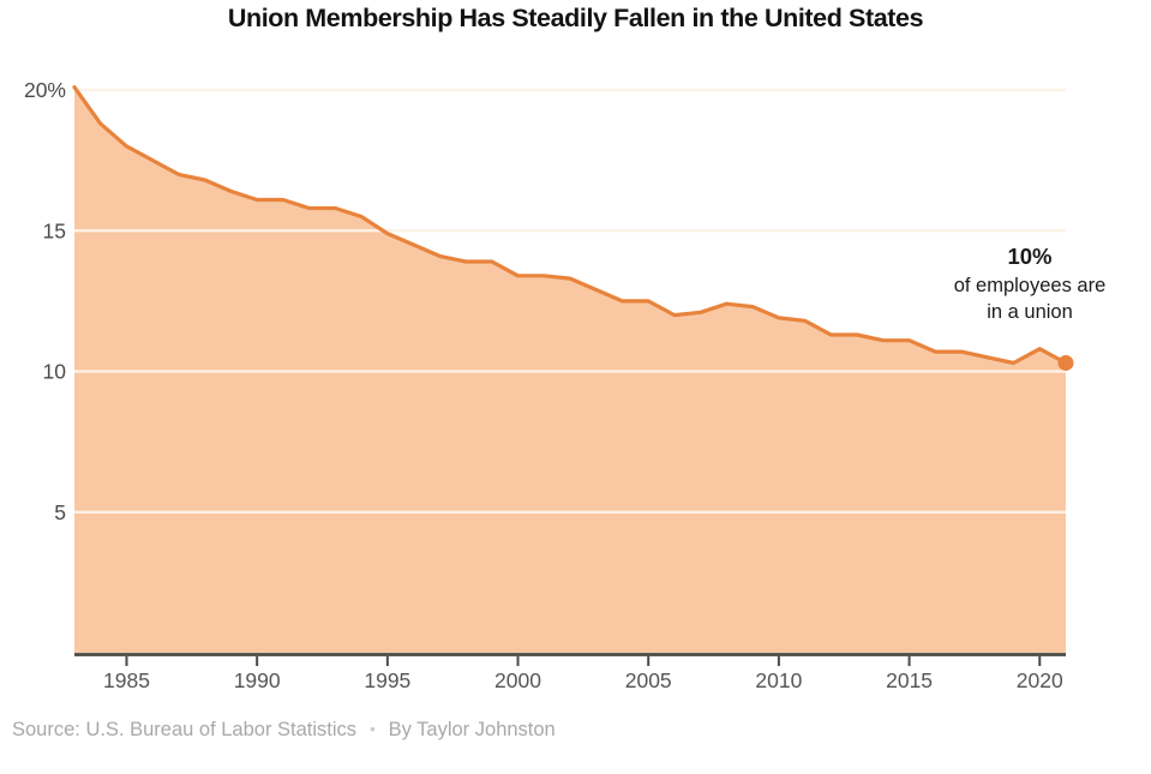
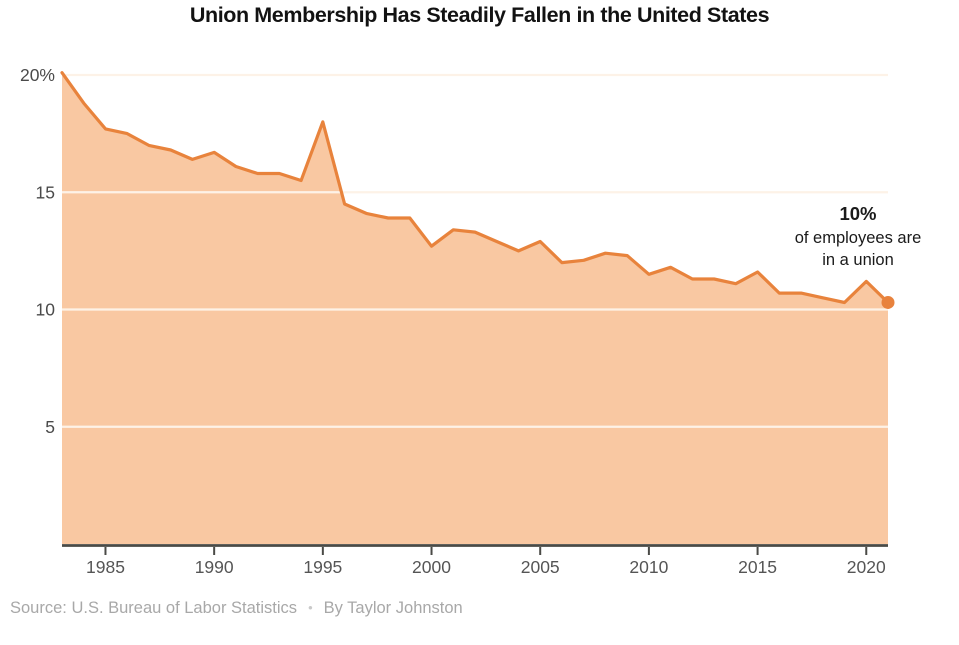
1985: 18.0% -> 17.7%
1990: 16.1% -> 16.7%
1995: 14.9% -> 18.0%
2000: 13.4% -> 12.7%
2005: 12.5% -> 12.9%
2010: 11.9% -> 11.5%
2015: 11.1% -> 11.6%
2020: 10.8% -> 11.2%
